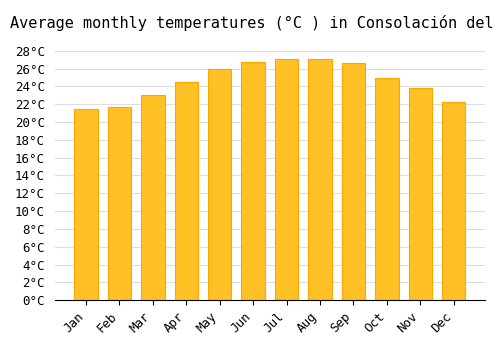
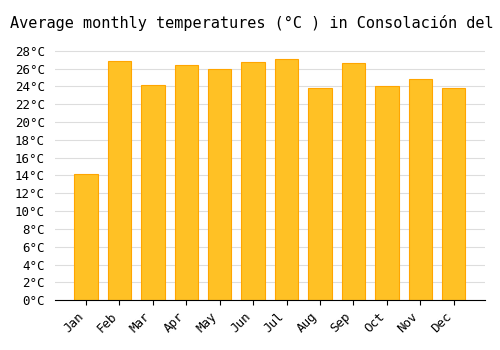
Jan: 21.5°C -> 14.2°C
Feb: 21.7°C -> 26.8°C
Mar: 23.0°C -> 24.2°C
Apr: 24.5°C -> 26.4°C
Aug: 27.1°C -> 23.8°C
Oct: 25.0°C -> 24.0°C
Nov: 23.8°C -> 24.8°C
Dec: 22.2°C -> 23.8°C
